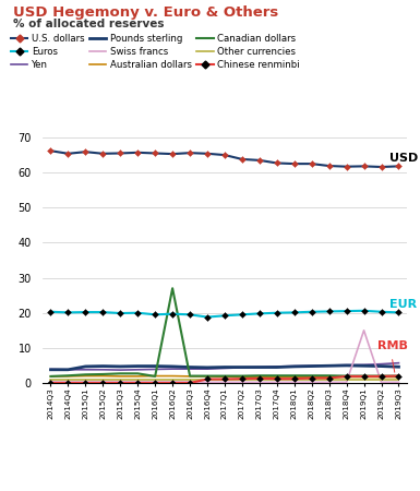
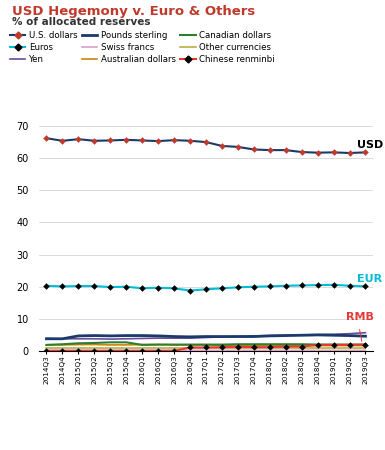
Canadian dollars/2016Q2: 27.0 -> 2.0
Swiss francs/2019Q1: 15.0 -> 0.2
